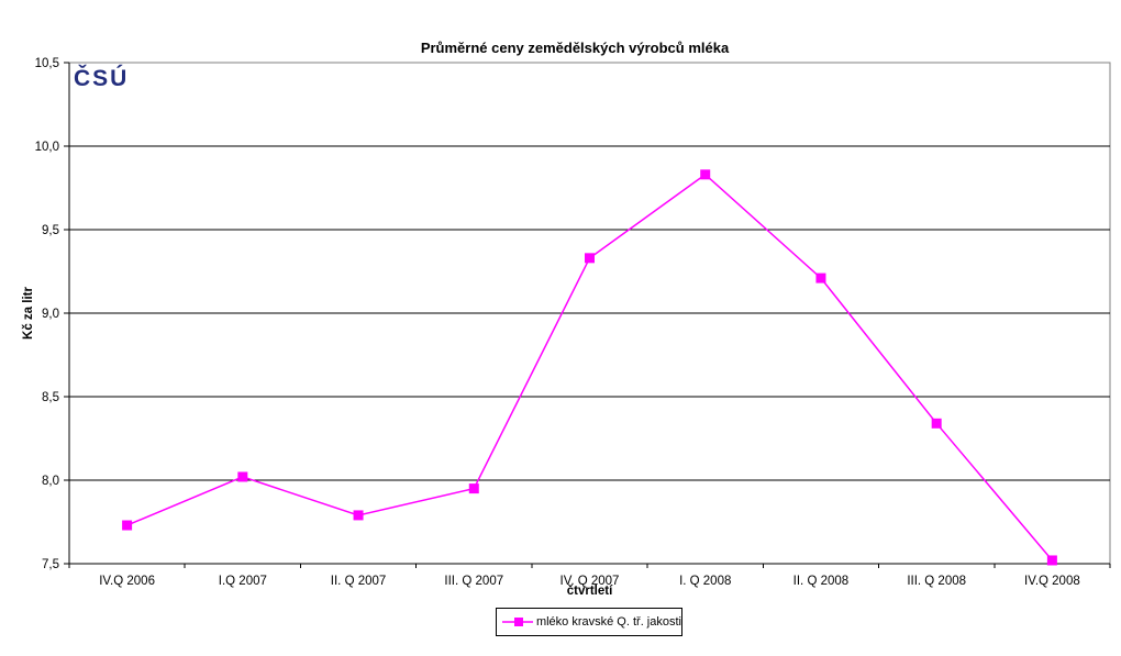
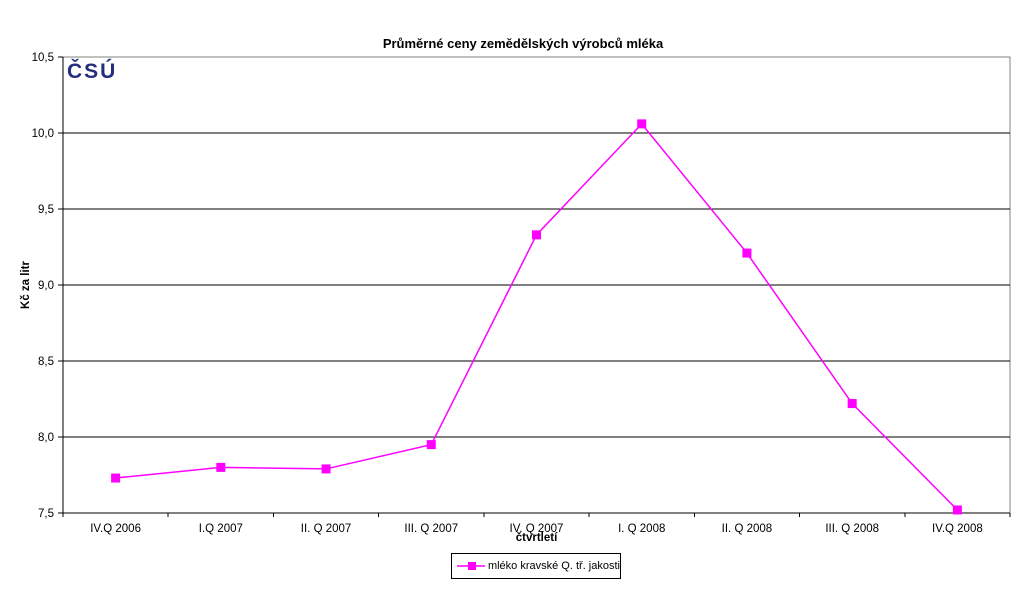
I.Q 2007: 8,02 -> 7,80
I. Q 2008: 9,83 -> 10,06
III. Q 2008: 8,34 -> 8,22
